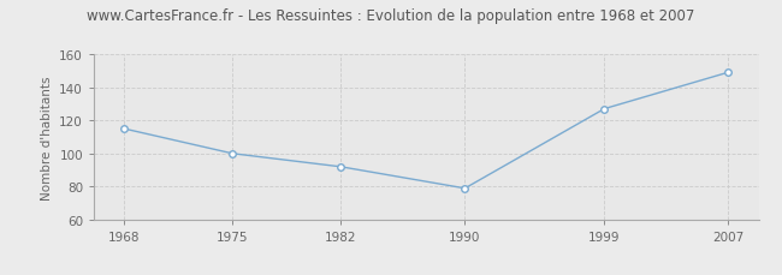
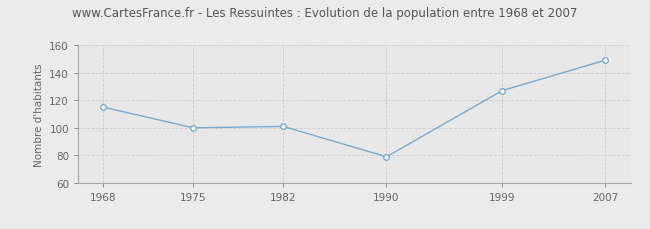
1982: 92 -> 101
